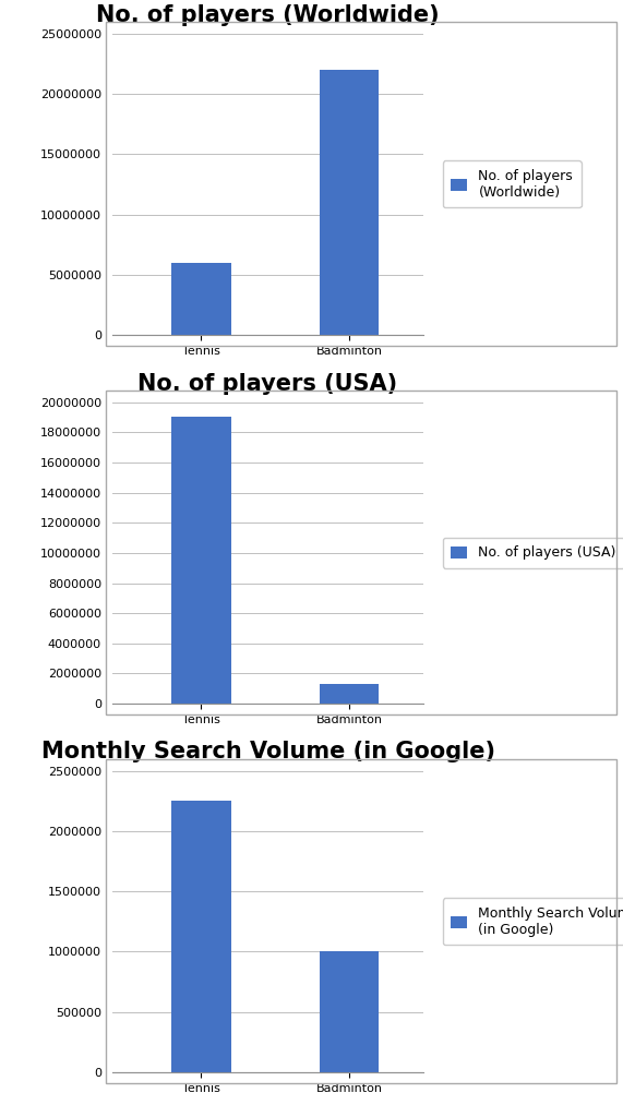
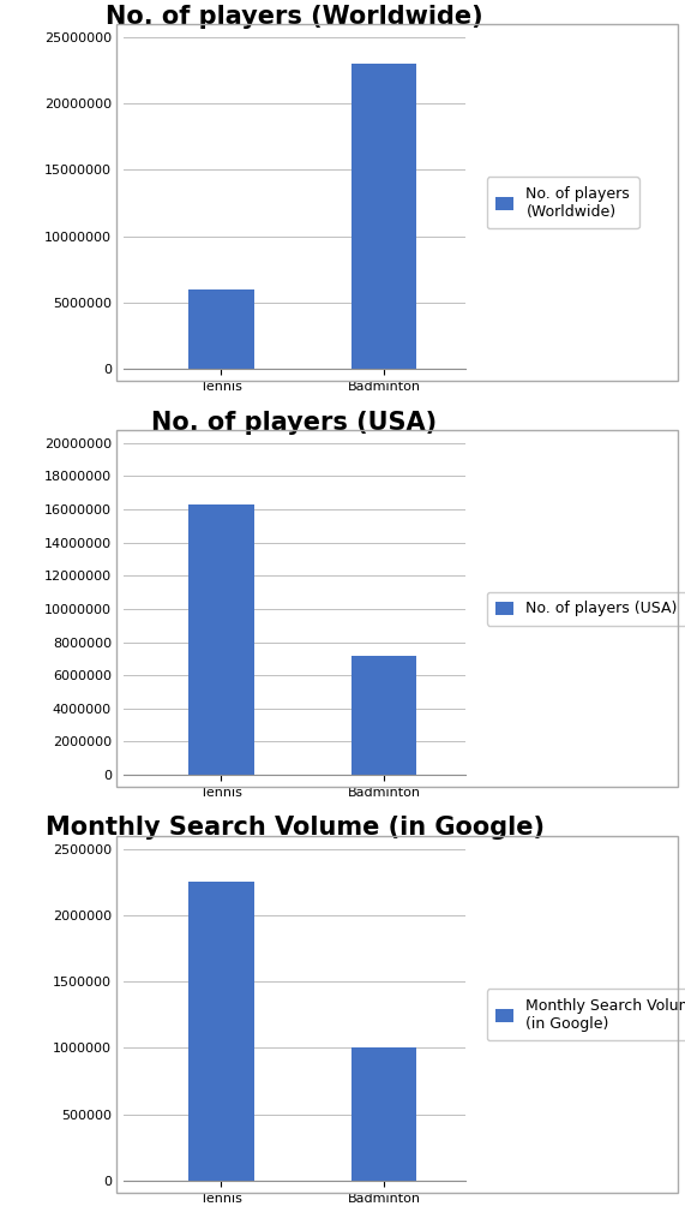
No. of players (Worldwide)/Badminton: 22000000 -> 23000000
No. of players (USA)/Tennis: 19000000 -> 16300000
No. of players (USA)/Badminton: 1300000 -> 7200000
